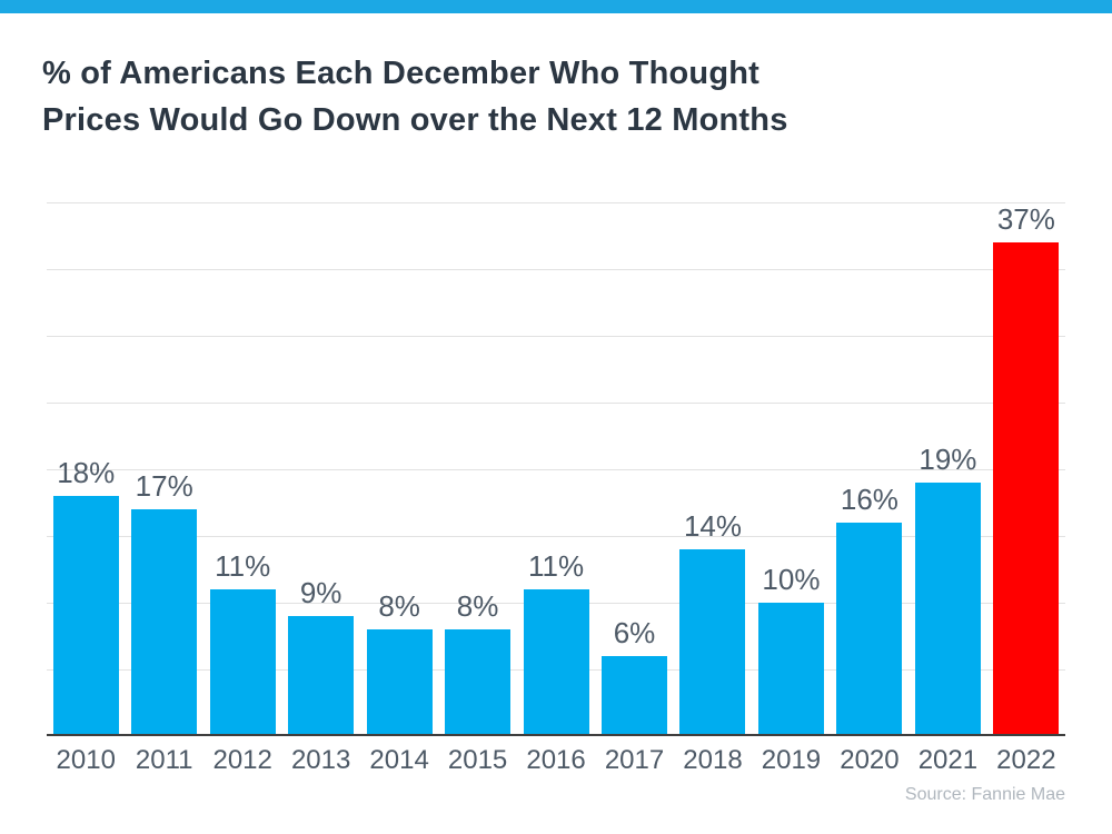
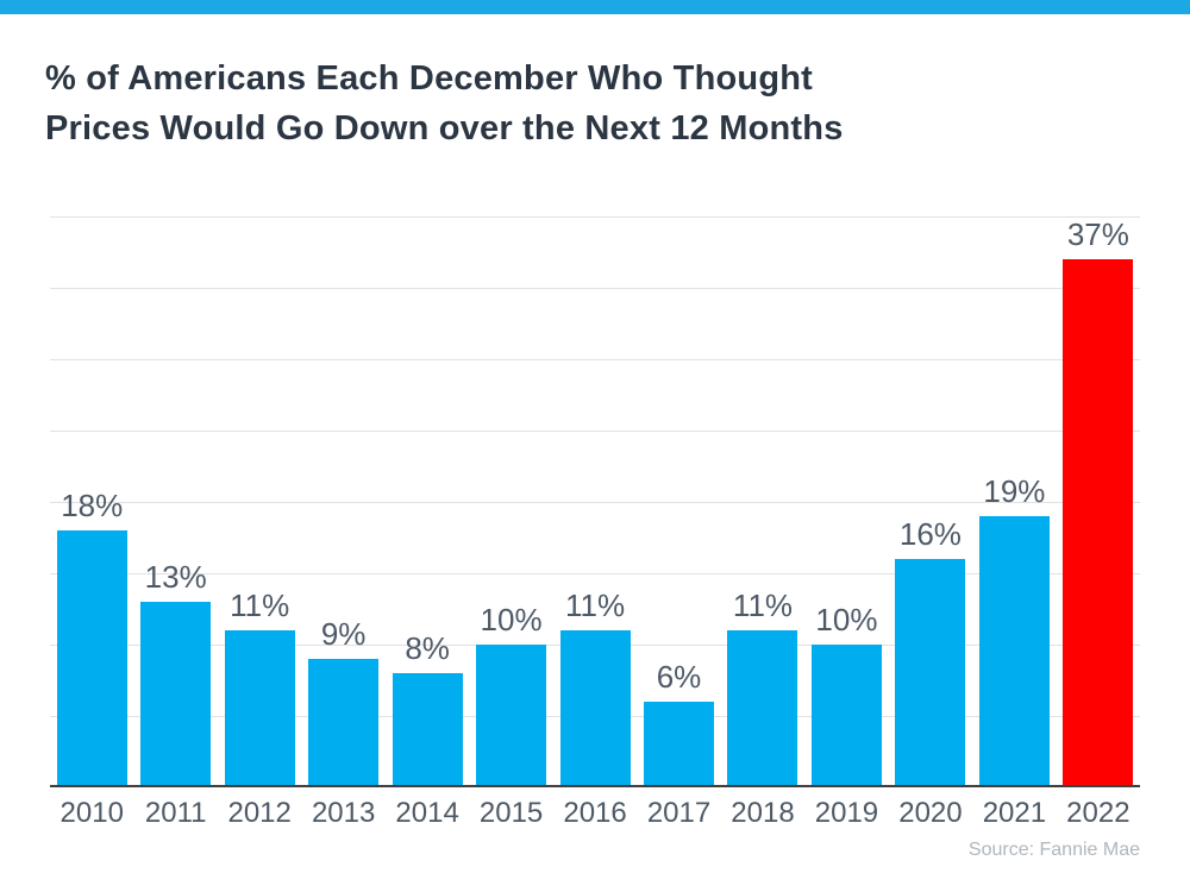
2011: 17% -> 13%
2015: 8% -> 10%
2018: 14% -> 11%
